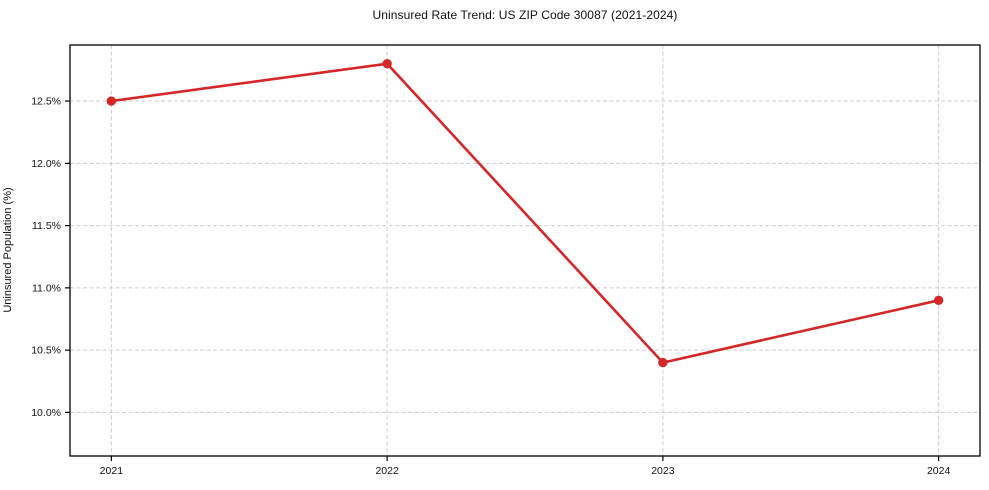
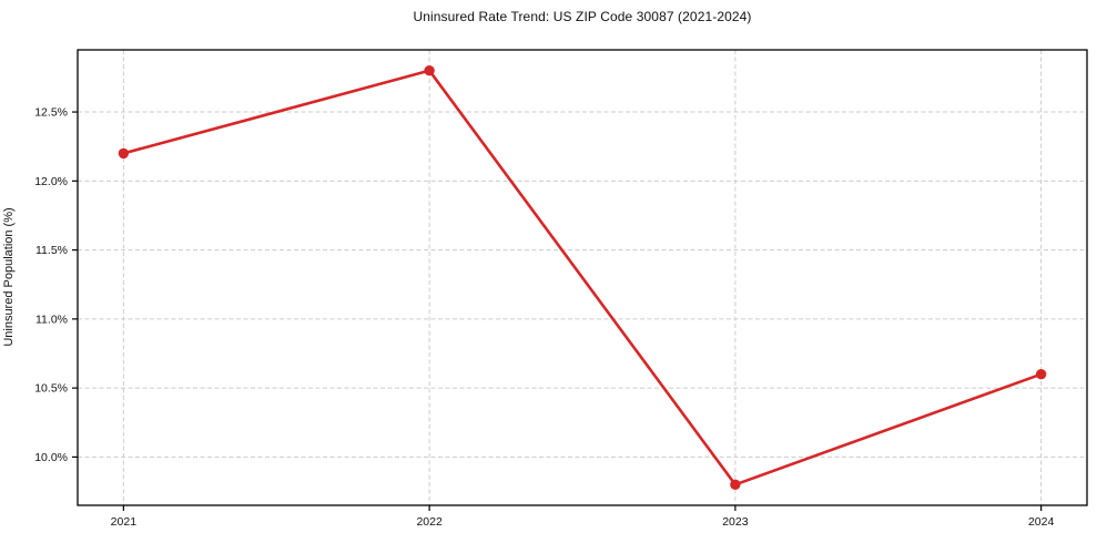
2021: 12.5% -> 12.2%
2023: 10.4% -> 9.8%
2024: 10.9% -> 10.6%
